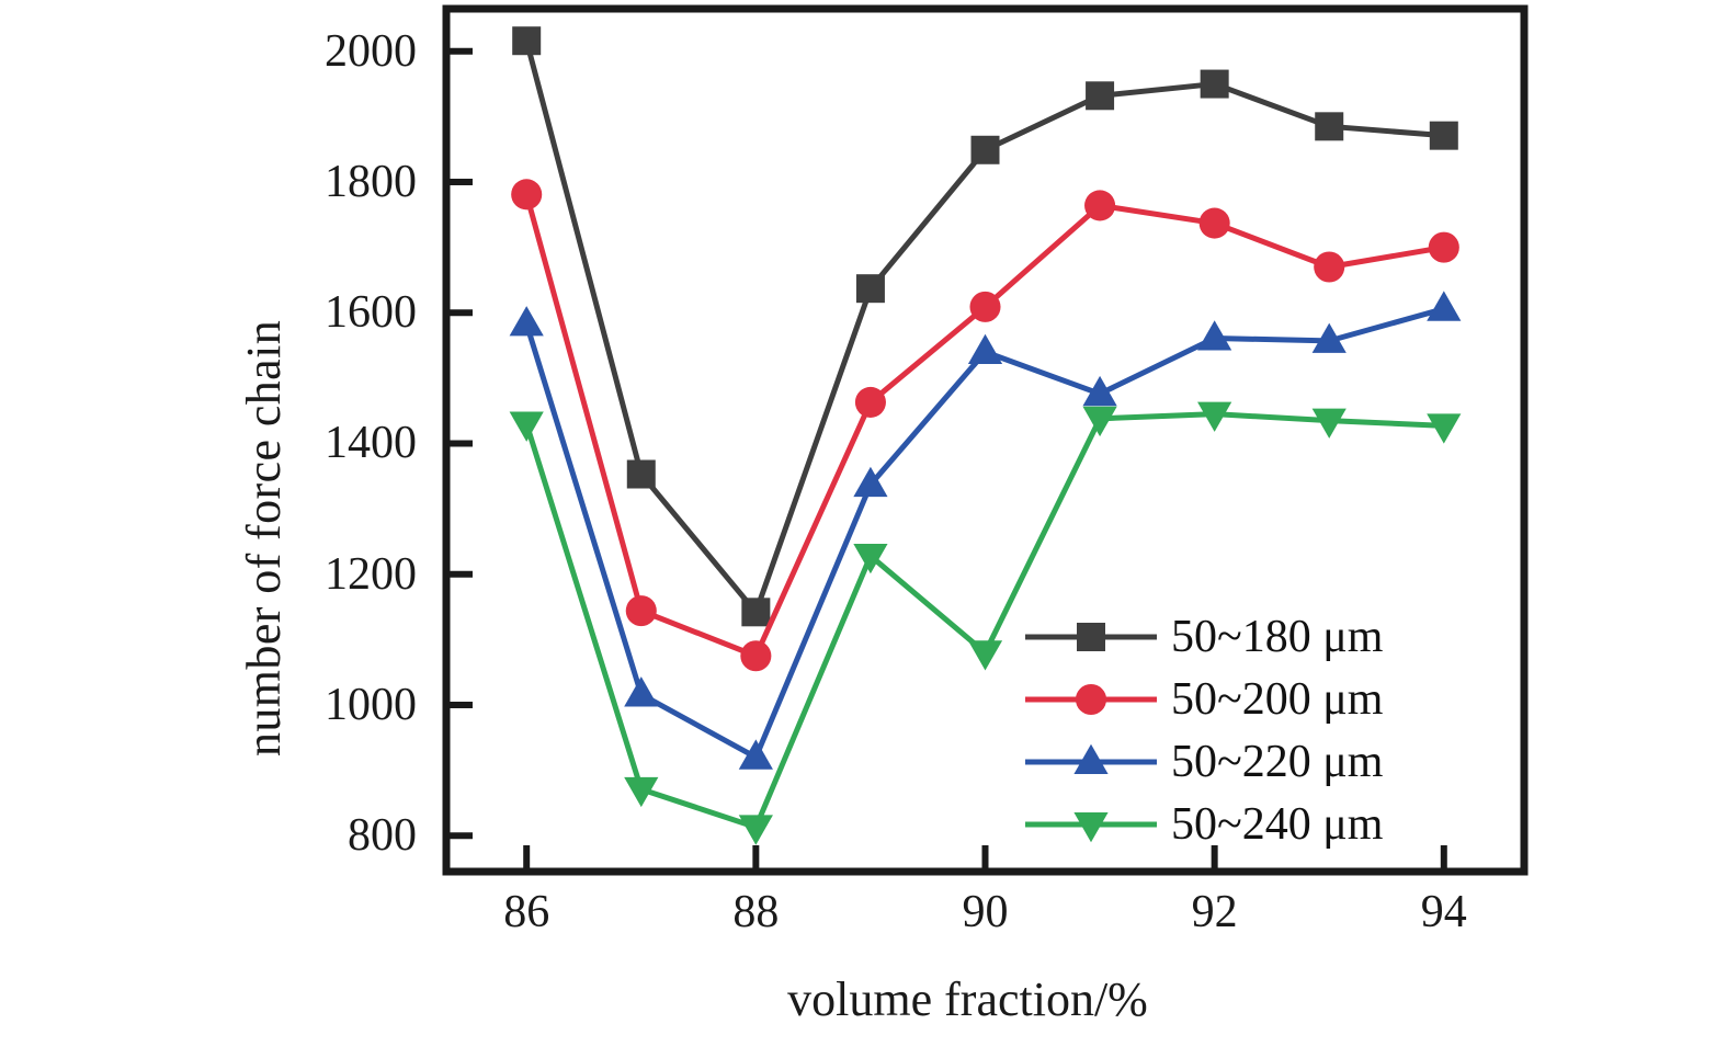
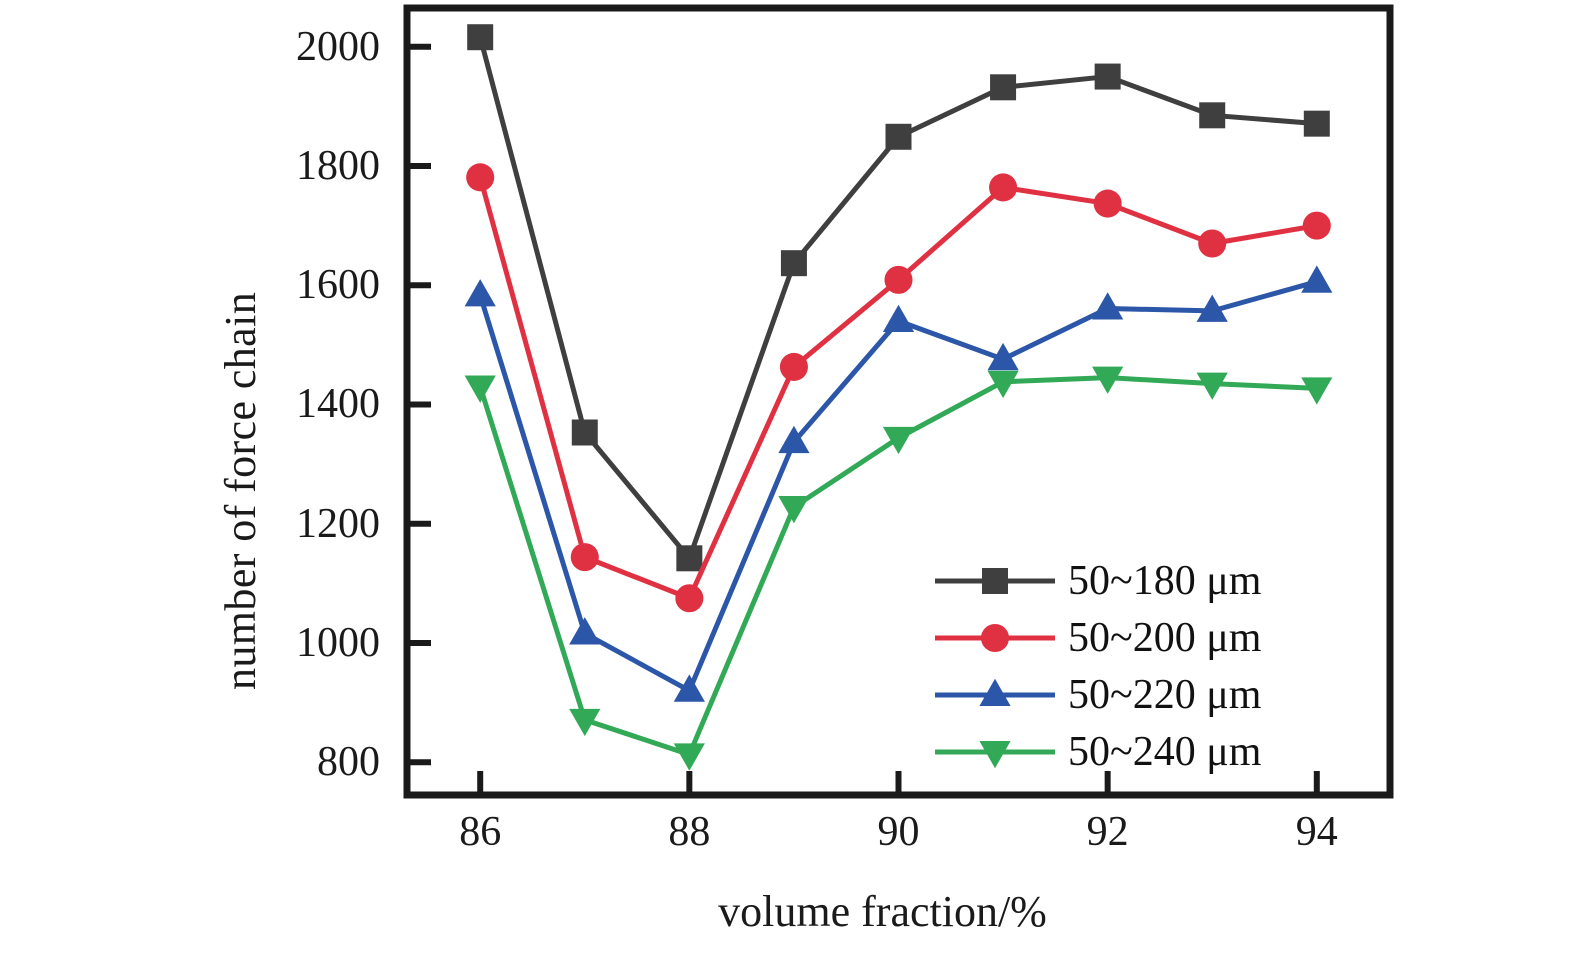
50~240 μm/90: 1080 -> 1340
